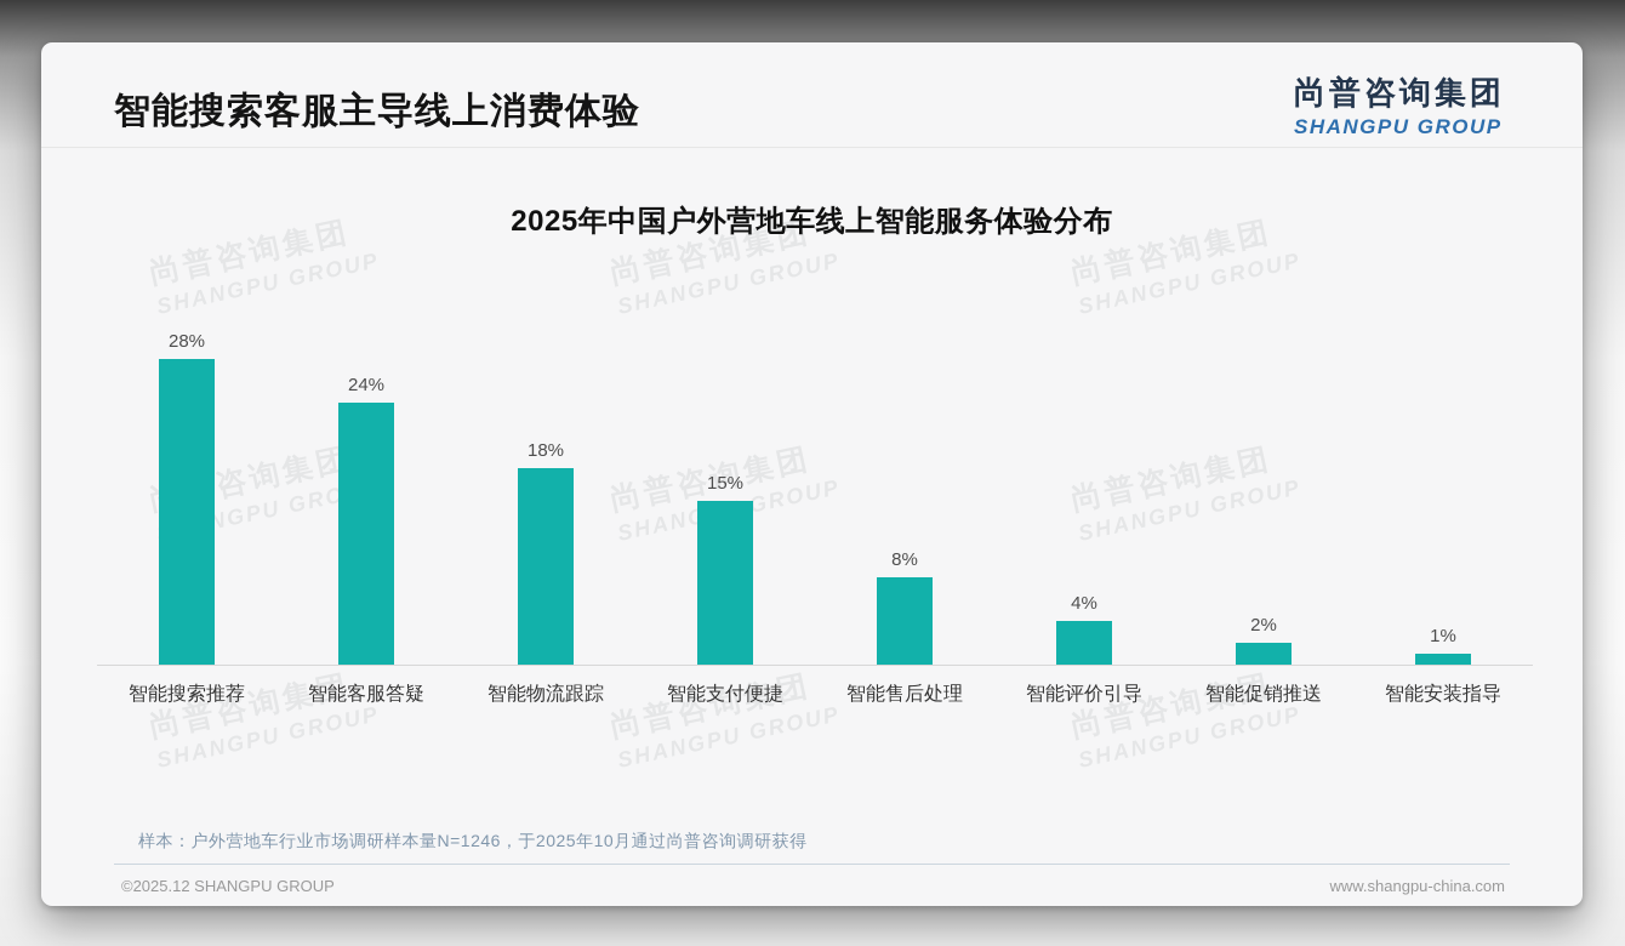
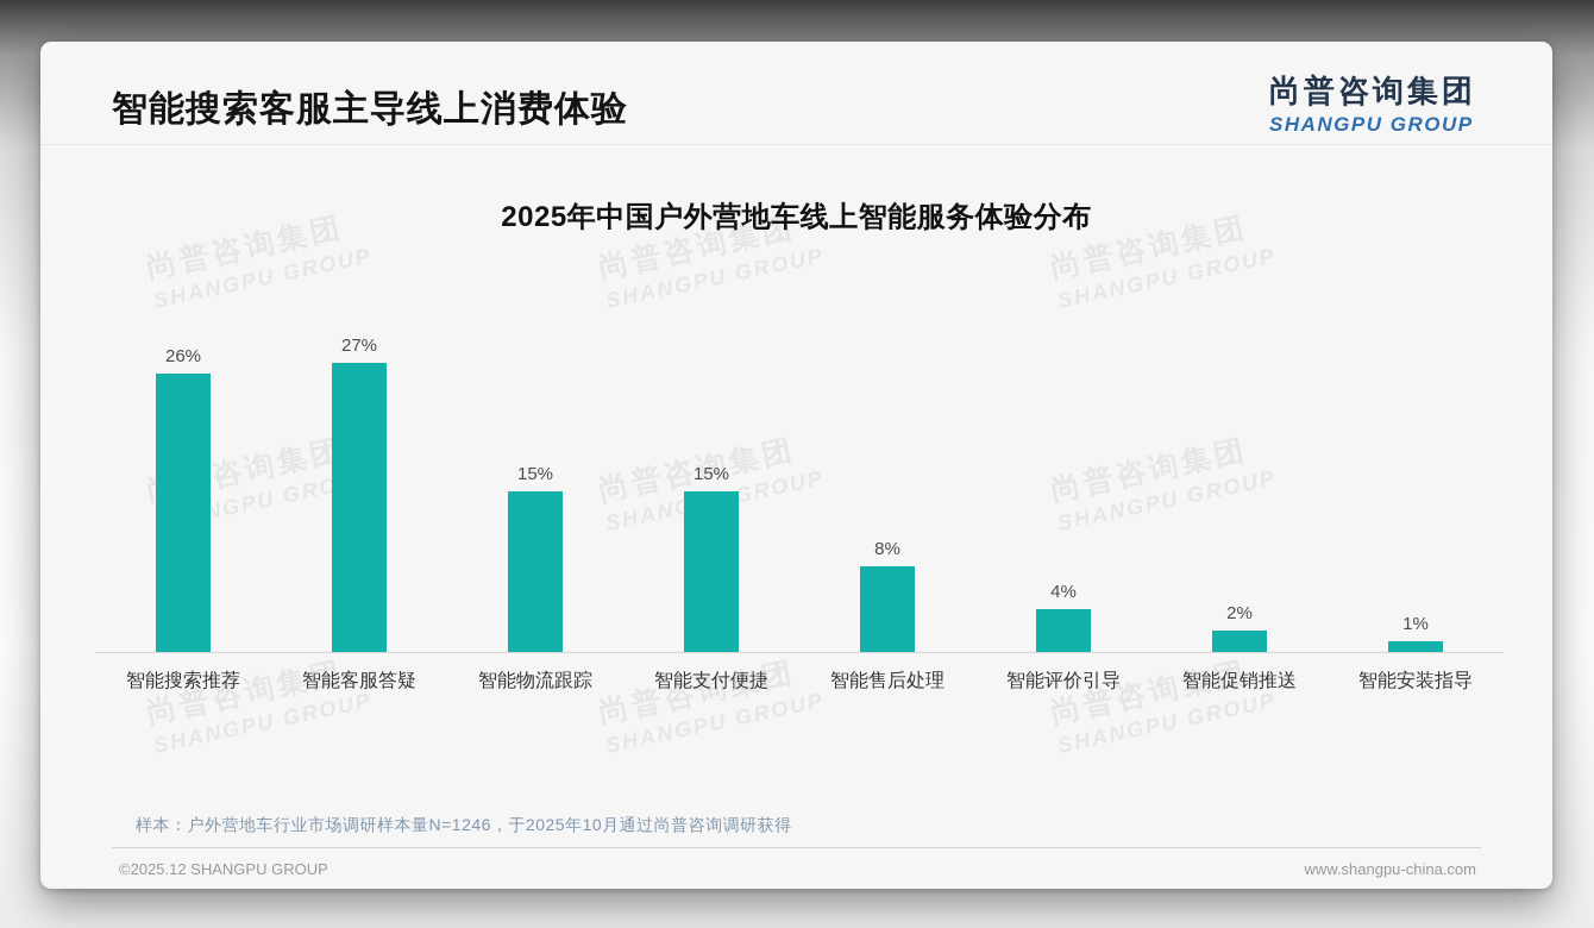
智能搜索推荐: 28% -> 26%
智能客服答疑: 24% -> 27%
智能物流跟踪: 18% -> 15%
